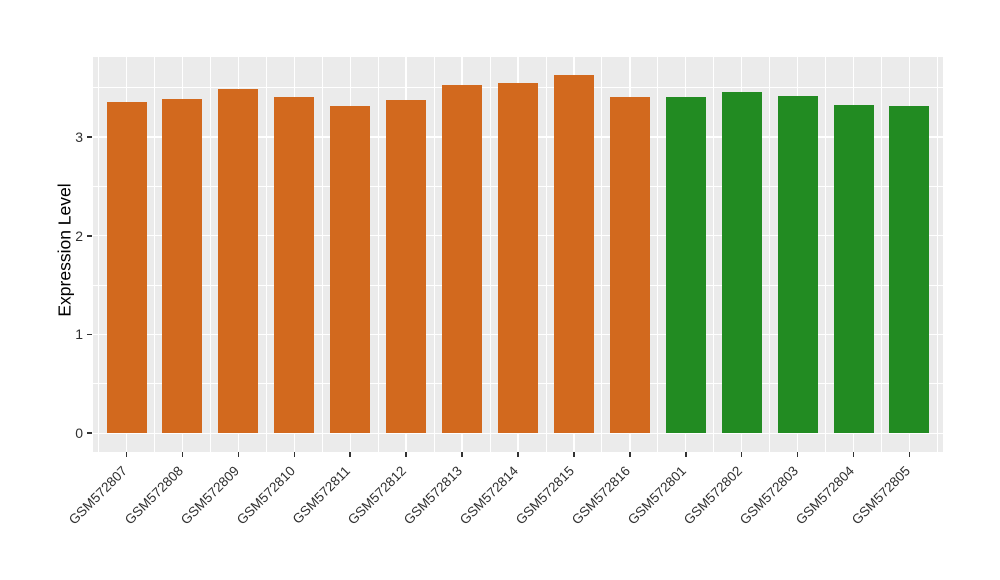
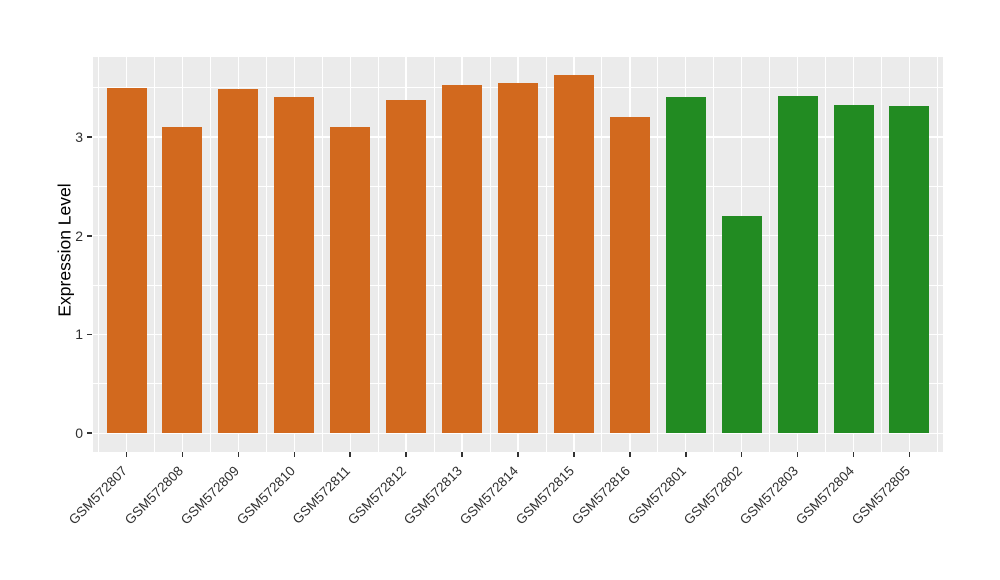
GSM572807: 3.4 -> 3.5
GSM572808: 3.4 -> 3.1
GSM572811: 3.3 -> 3.1
GSM572816: 3.4 -> 3.2
GSM572802: 3.5 -> 2.2
